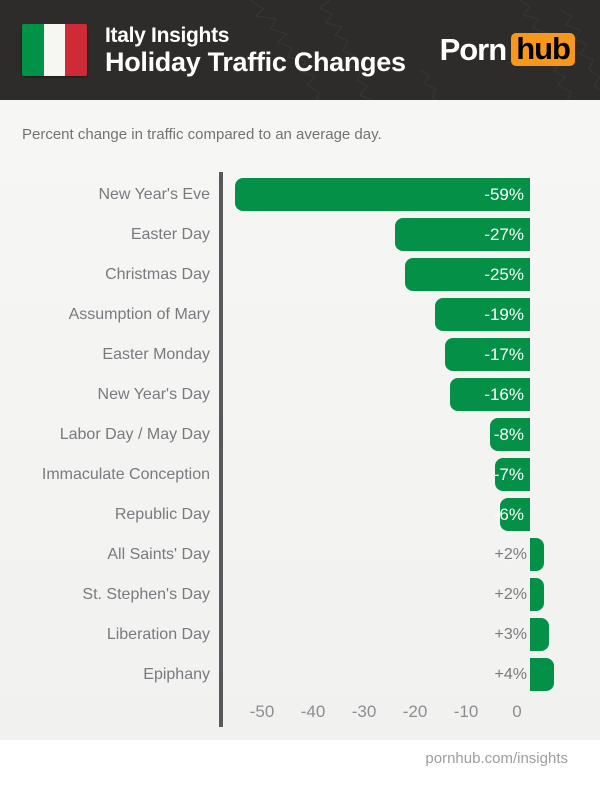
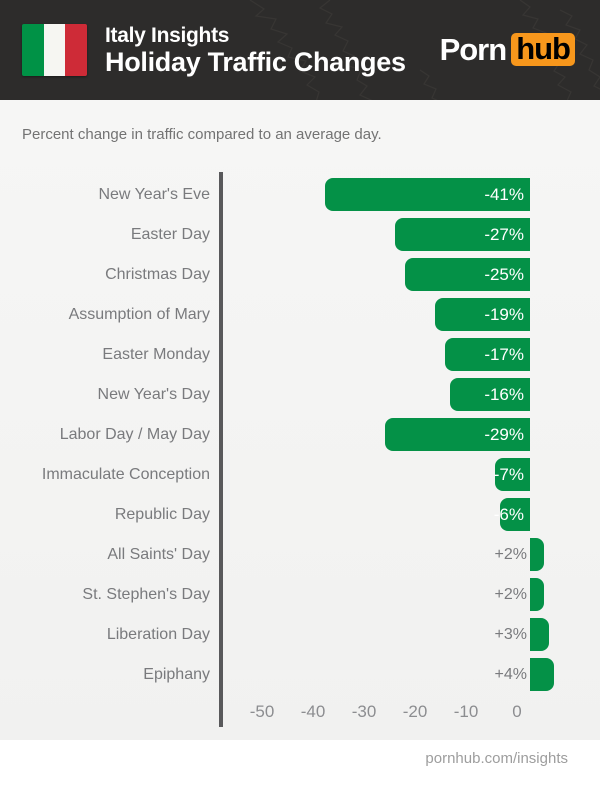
New Year's Eve: -59% -> -41%
Labor Day / May Day: -8% -> -29%
